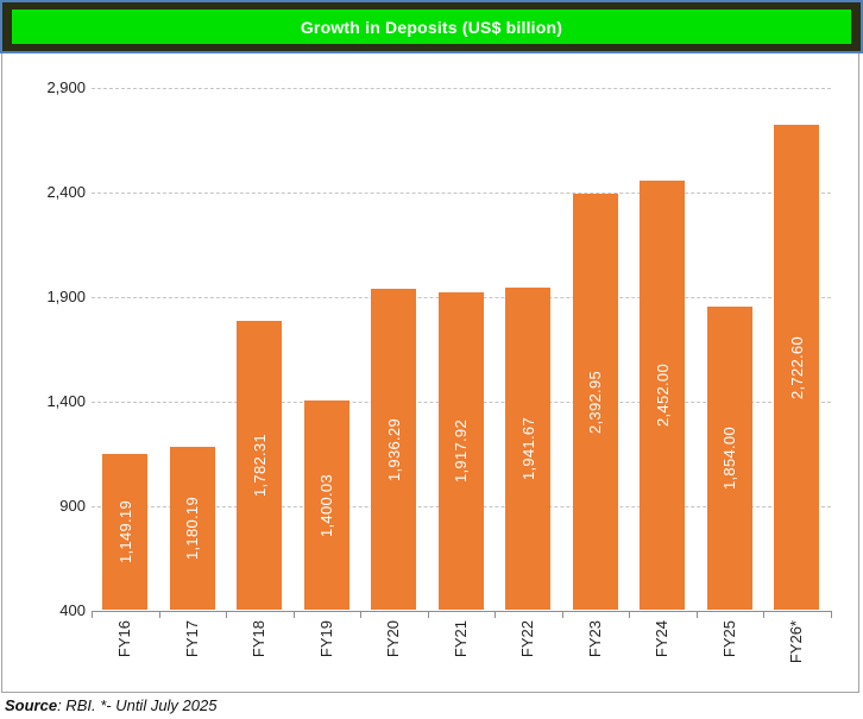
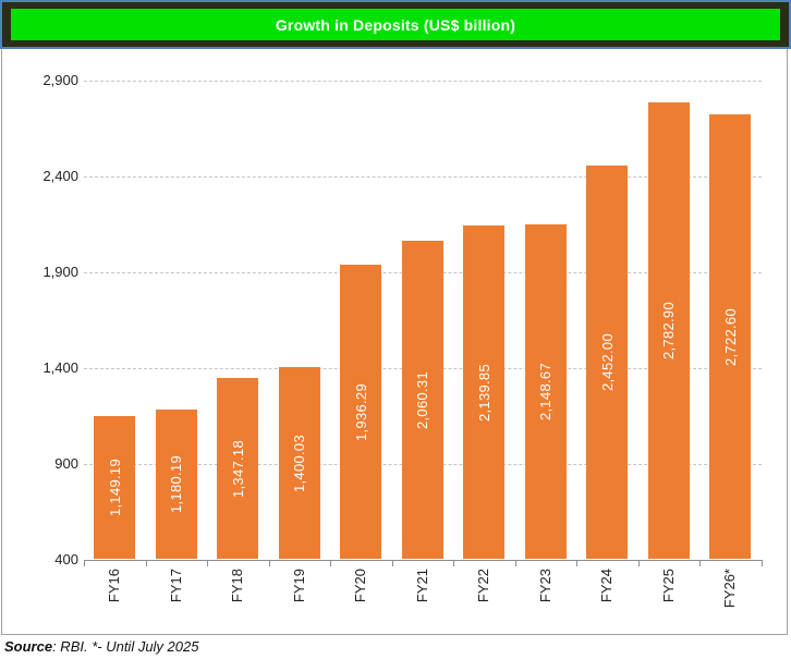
FY18: 1,782.31 -> 1,347.18
FY21: 1,917.92 -> 2,060.31
FY22: 1,941.67 -> 2,139.85
FY23: 2,392.95 -> 2,148.67
FY25: 1,854.00 -> 2,782.90
